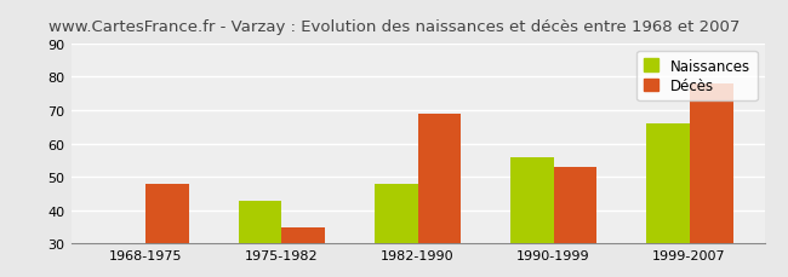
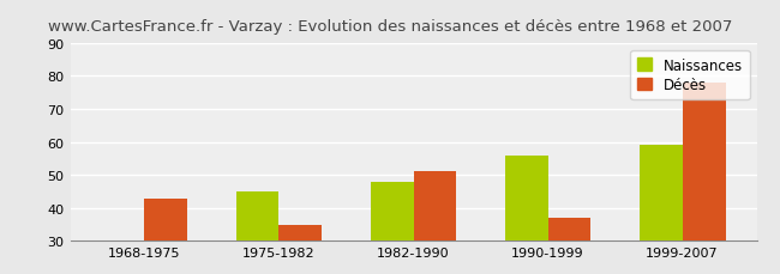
Décès/1968-1975: 48 -> 43
Naissances/1975-1982: 43 -> 45
Décès/1982-1990: 69 -> 51
Décès/1990-1999: 53 -> 37
Naissances/1999-2007: 66 -> 59
